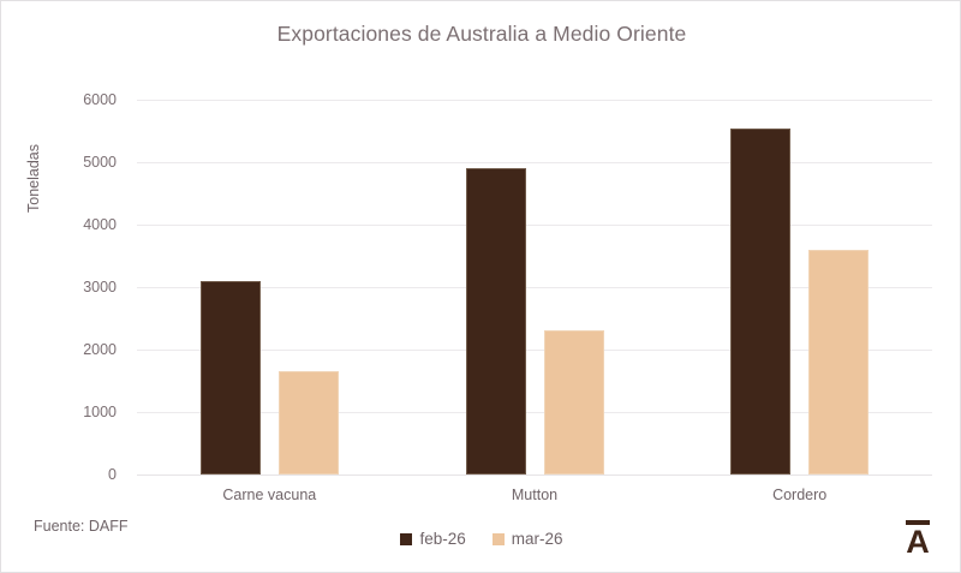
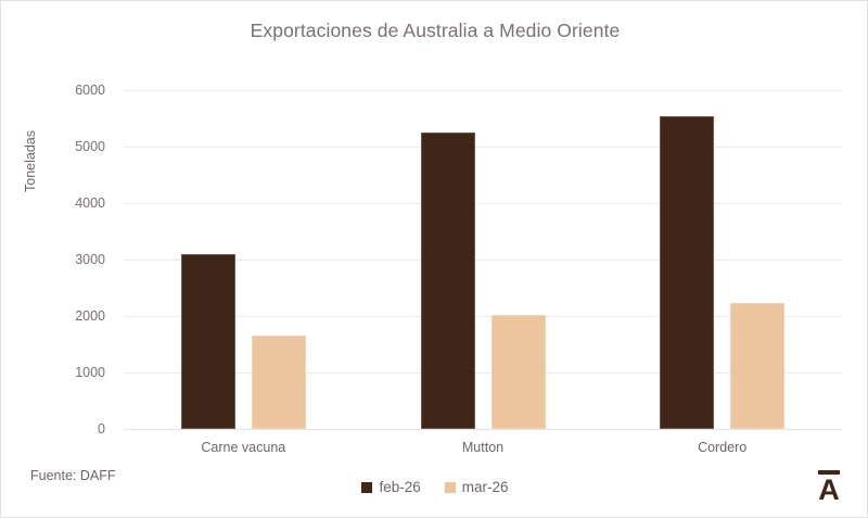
feb-26/Mutton: 4900 -> 5200
mar-26/Mutton: 2300 -> 2000
mar-26/Cordero: 3600 -> 2200
